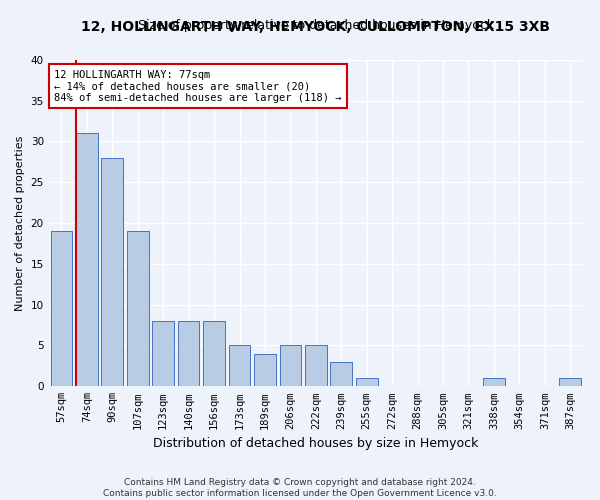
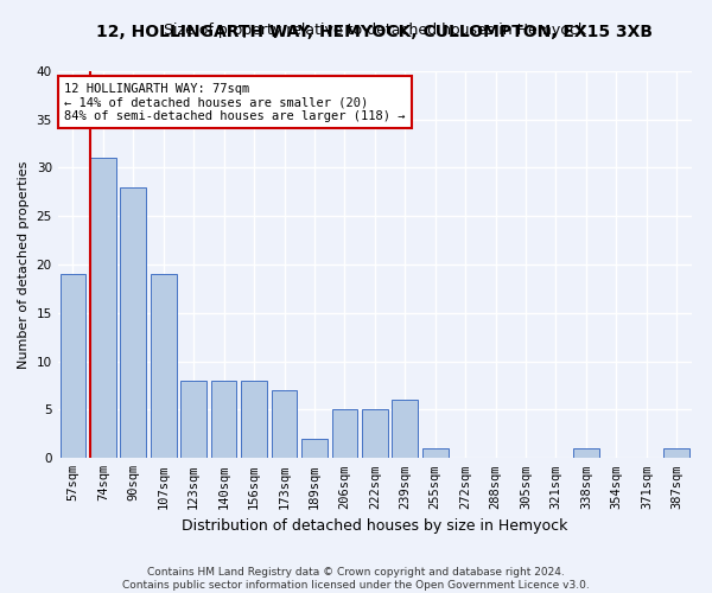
173sqm: 5 -> 7
189sqm: 4 -> 2
239sqm: 3 -> 6
